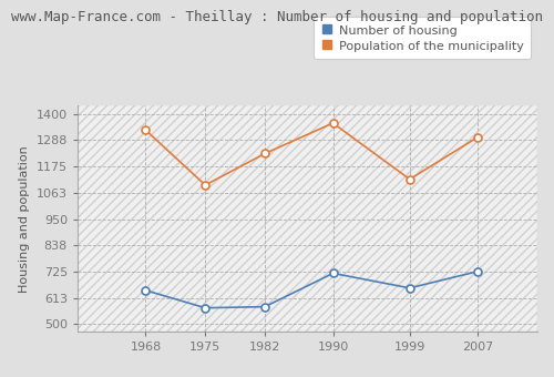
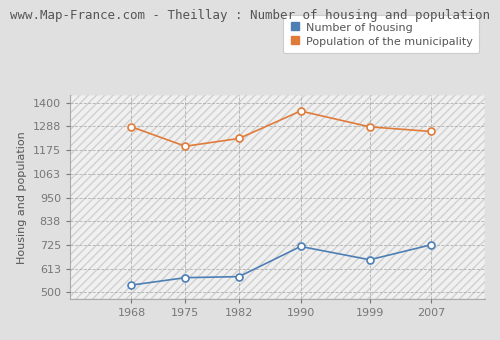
Number of housing/1968: 645 -> 535
Population of the municipality/1968: 1330 -> 1285
Population of the municipality/1975: 1095 -> 1193
Population of the municipality/1999: 1120 -> 1285
Population of the municipality/2007: 1300 -> 1263
